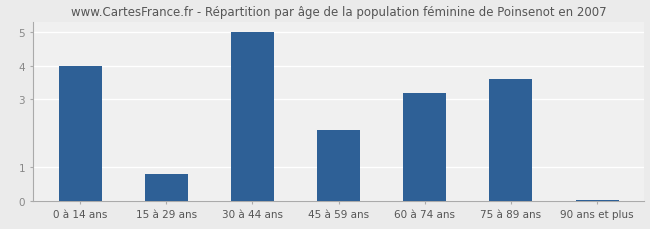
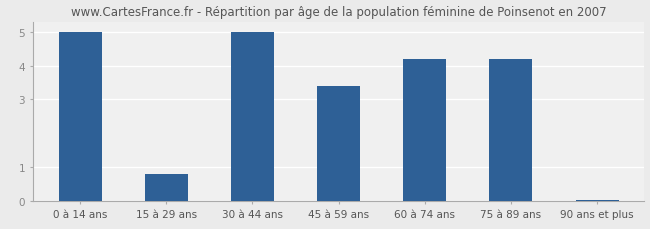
0 à 14 ans: 4.00 -> 5.00
45 à 59 ans: 2.10 -> 3.40
60 à 74 ans: 3.20 -> 4.20
75 à 89 ans: 3.60 -> 4.20
